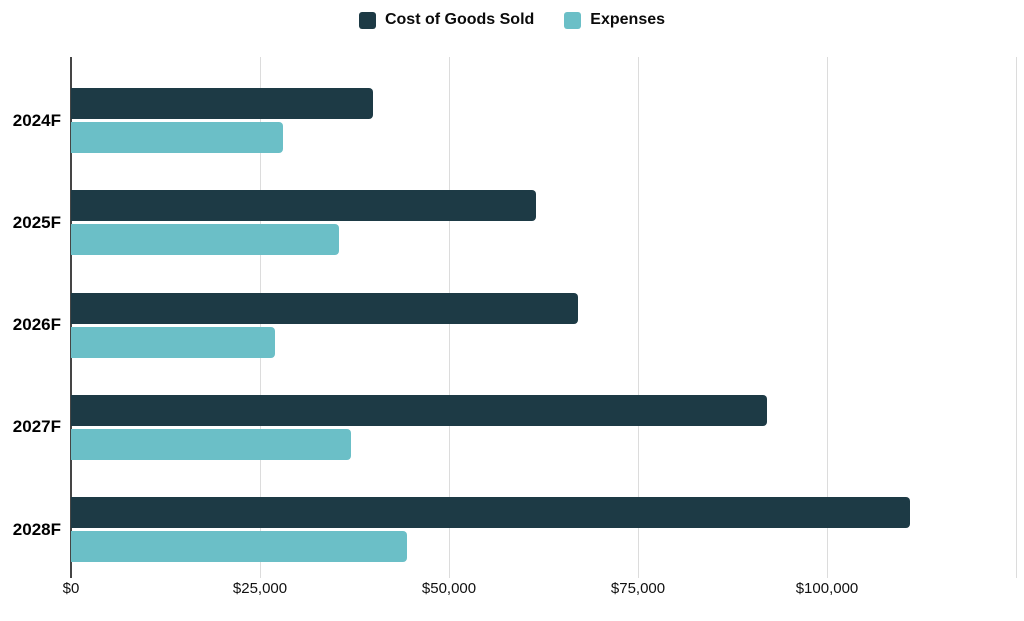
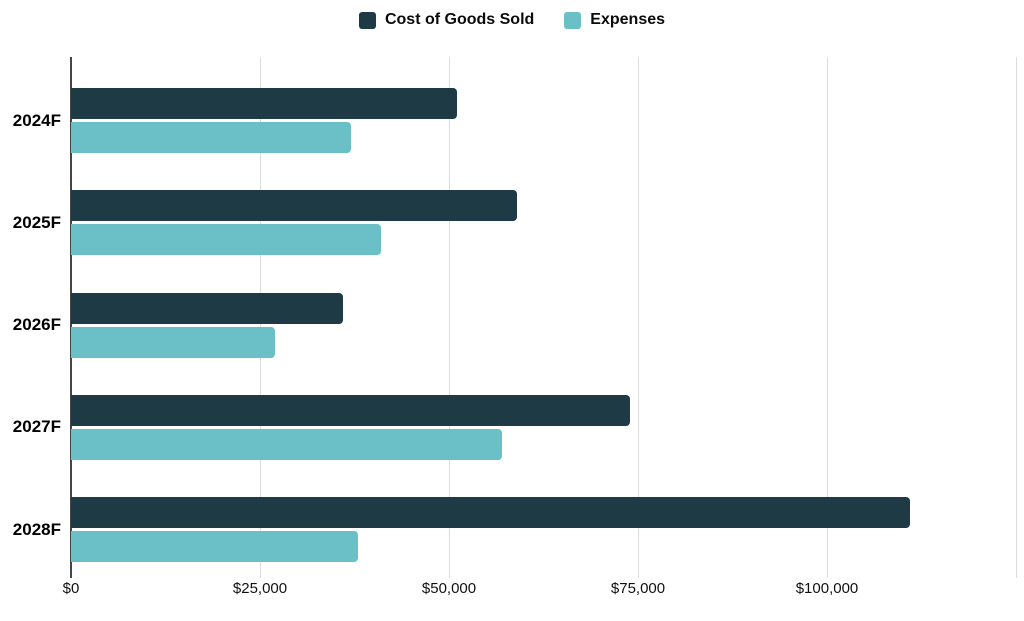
Cost of Goods Sold/2024F: $40000 -> $51000
Expenses/2024F: $28000 -> $37000
Cost of Goods Sold/2025F: $62000 -> $59000
Expenses/2025F: $36000 -> $41000
Cost of Goods Sold/2026F: $67000 -> $36000
Cost of Goods Sold/2027F: $92000 -> $74000
Expenses/2027F: $37000 -> $57000
Expenses/2028F: $44000 -> $38000
